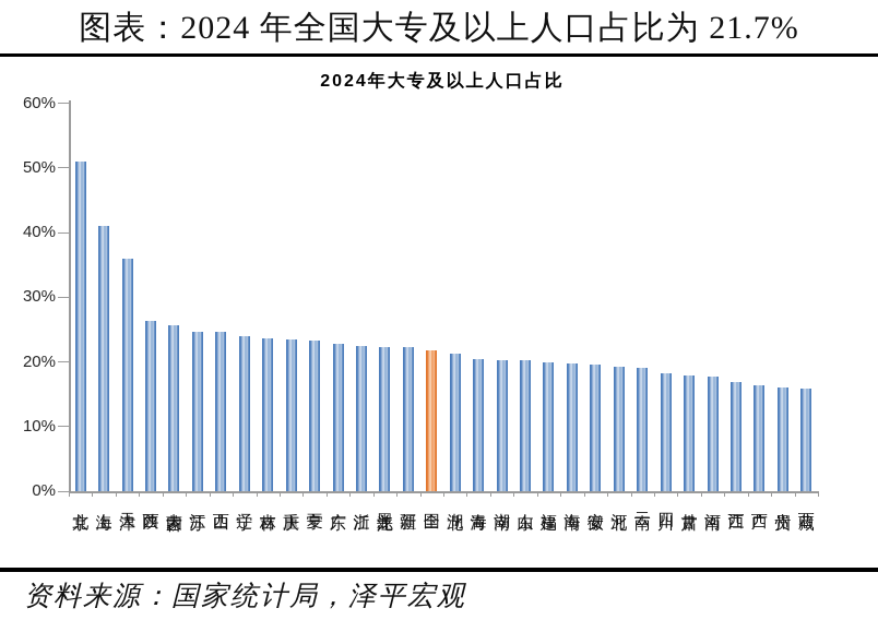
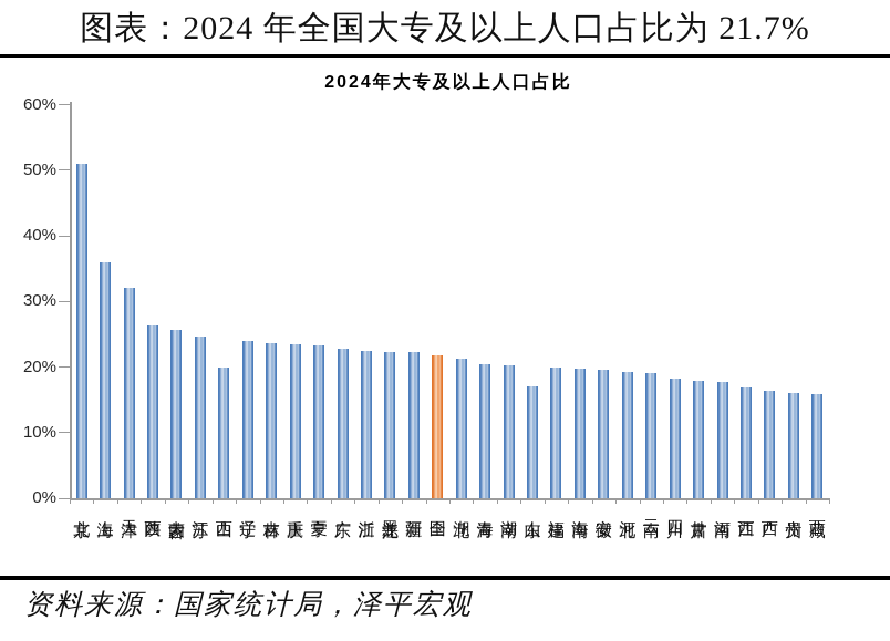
上海: 41% -> 36%
天津: 36% -> 32%
山西: 25% -> 20%
山东: 20% -> 17%
